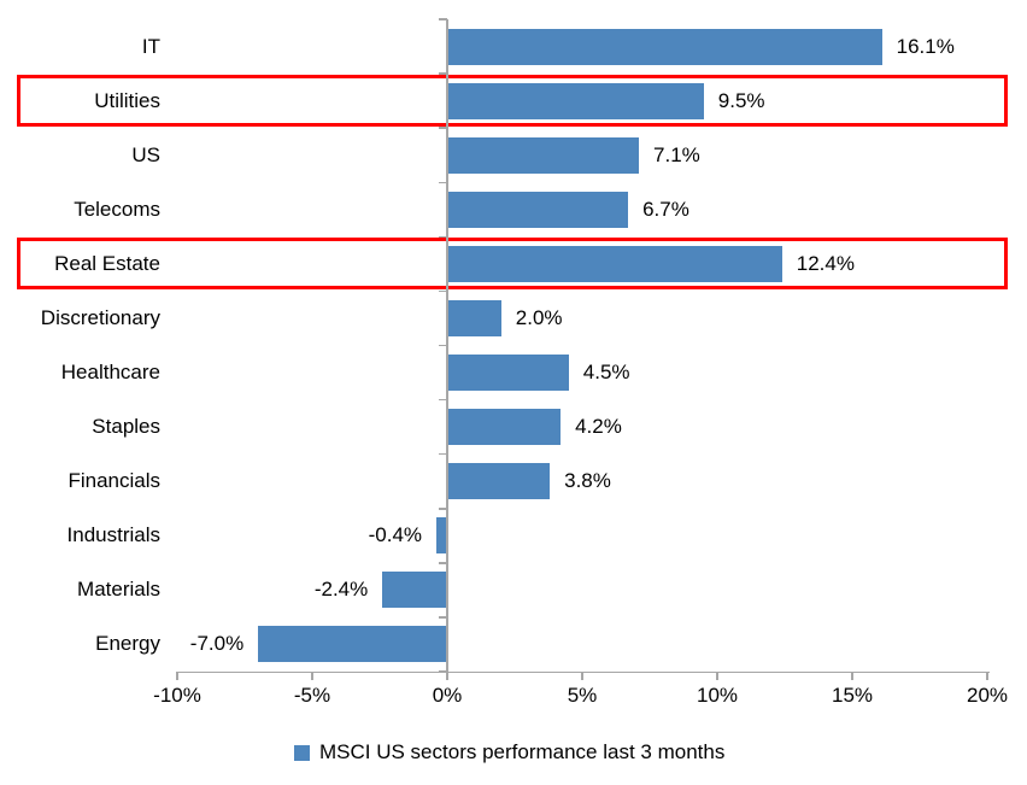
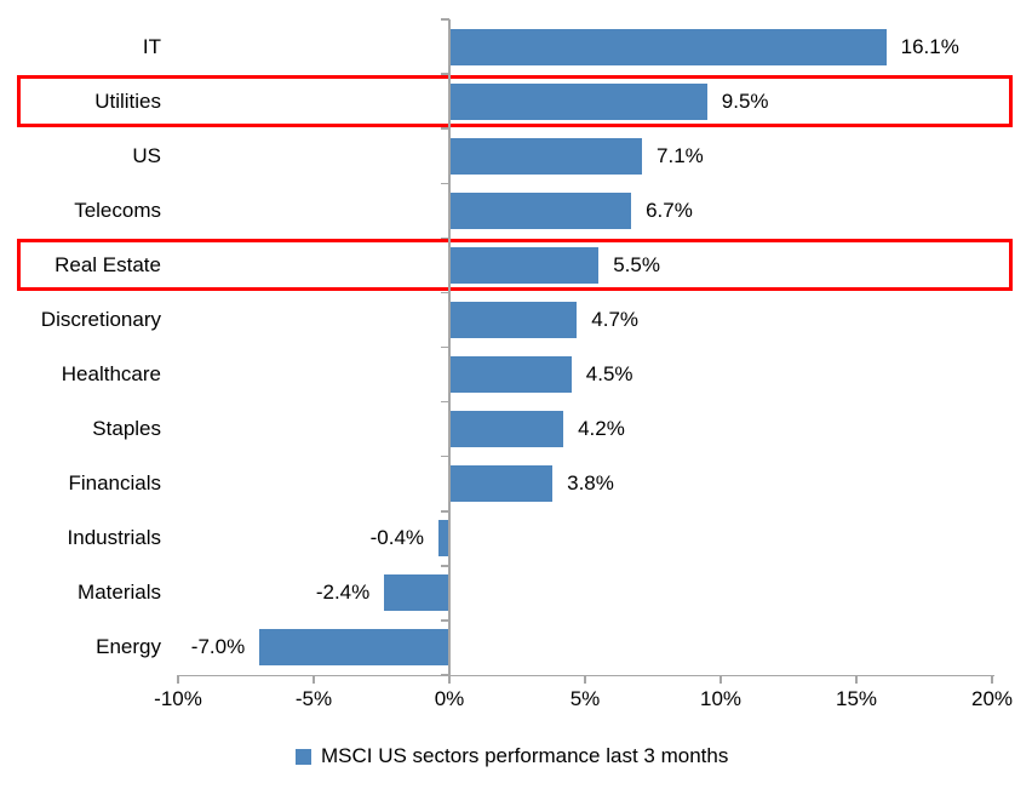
Real Estate: 12.4% -> 5.5%
Discretionary: 2.0% -> 4.7%
